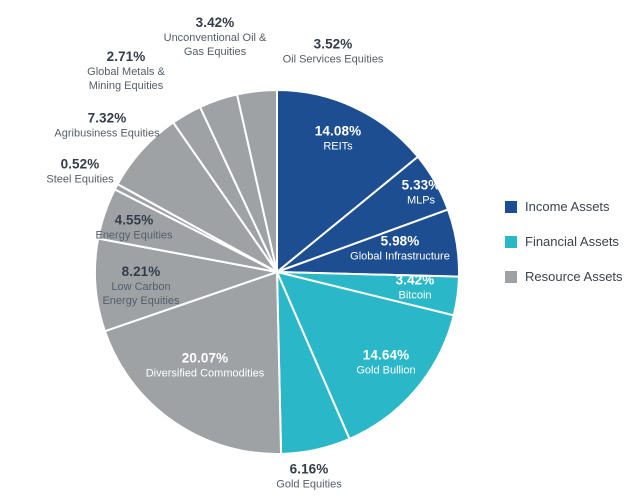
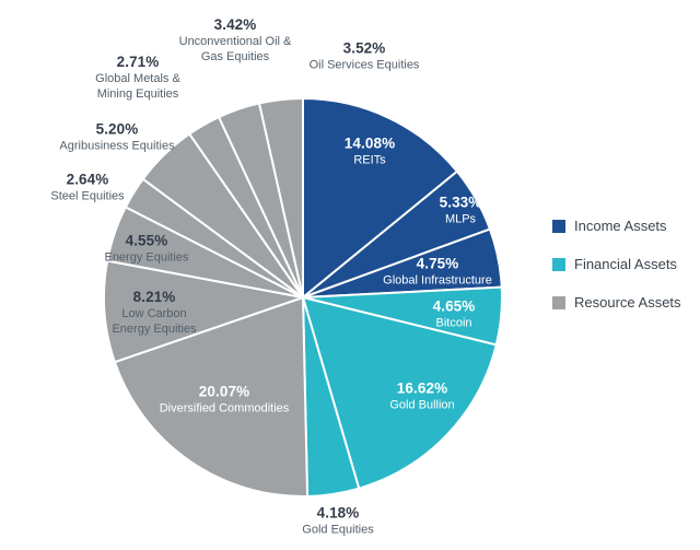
Global Infrastructure: 5.98% -> 4.75%
Bitcoin: 3.42% -> 4.65%
Gold Bullion: 14.64% -> 16.62%
Gold Equities: 6.16% -> 4.18%
Steel Equities: 0.52% -> 2.64%
Agribusiness Equities: 7.32% -> 5.20%
